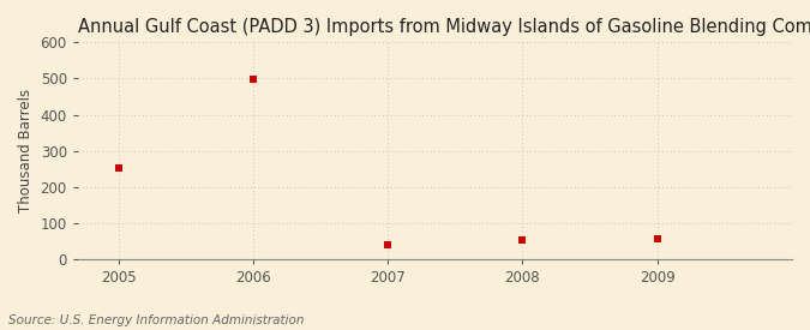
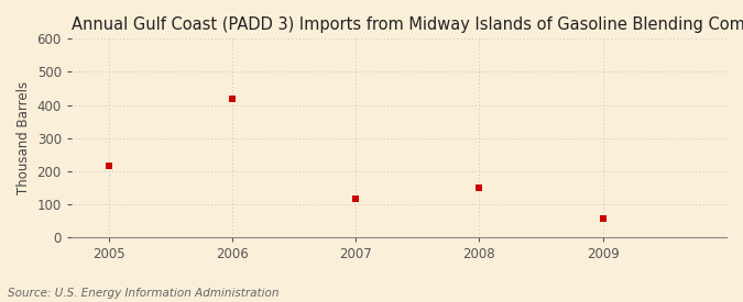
2005: 253 -> 215
2006: 499 -> 420
2007: 40 -> 115
2008: 52 -> 150
